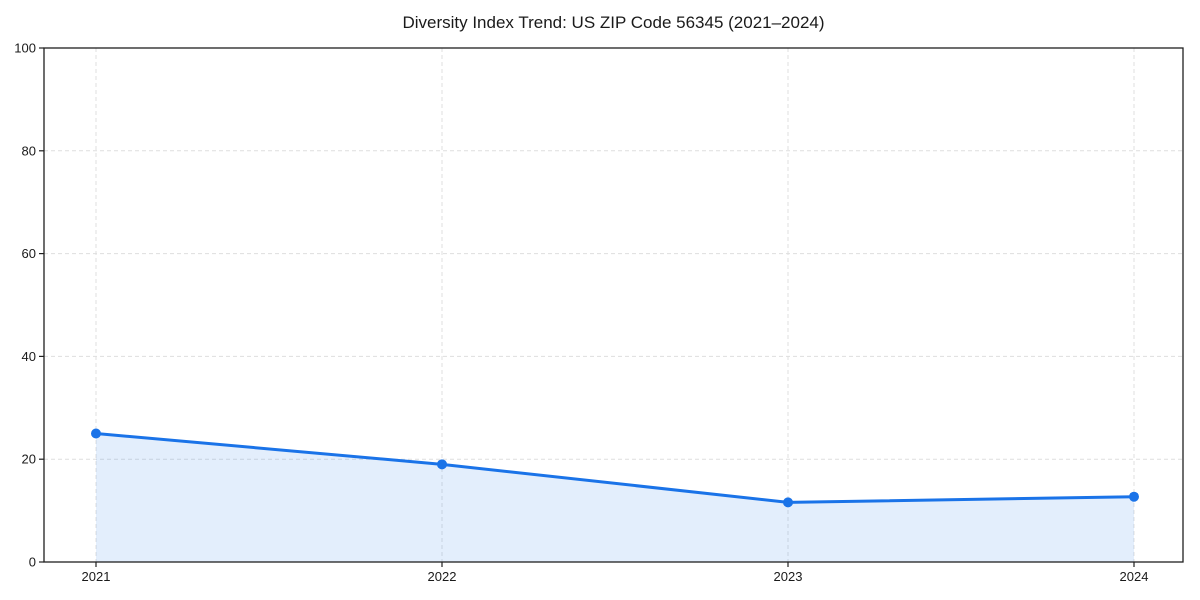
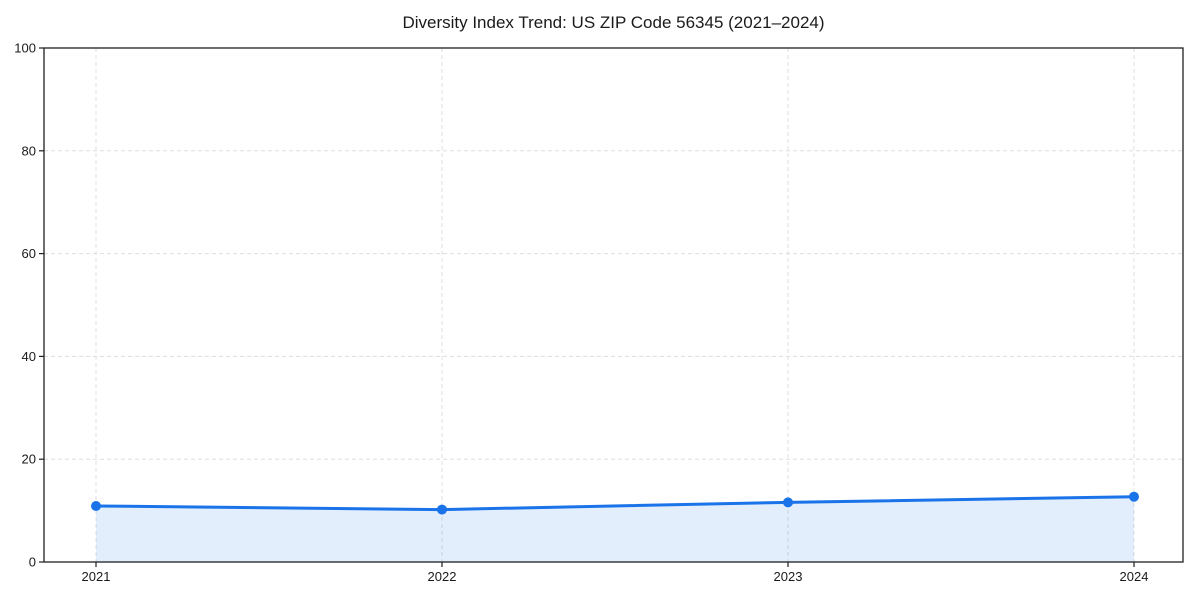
2021: 25 -> 11
2022: 19 -> 10
